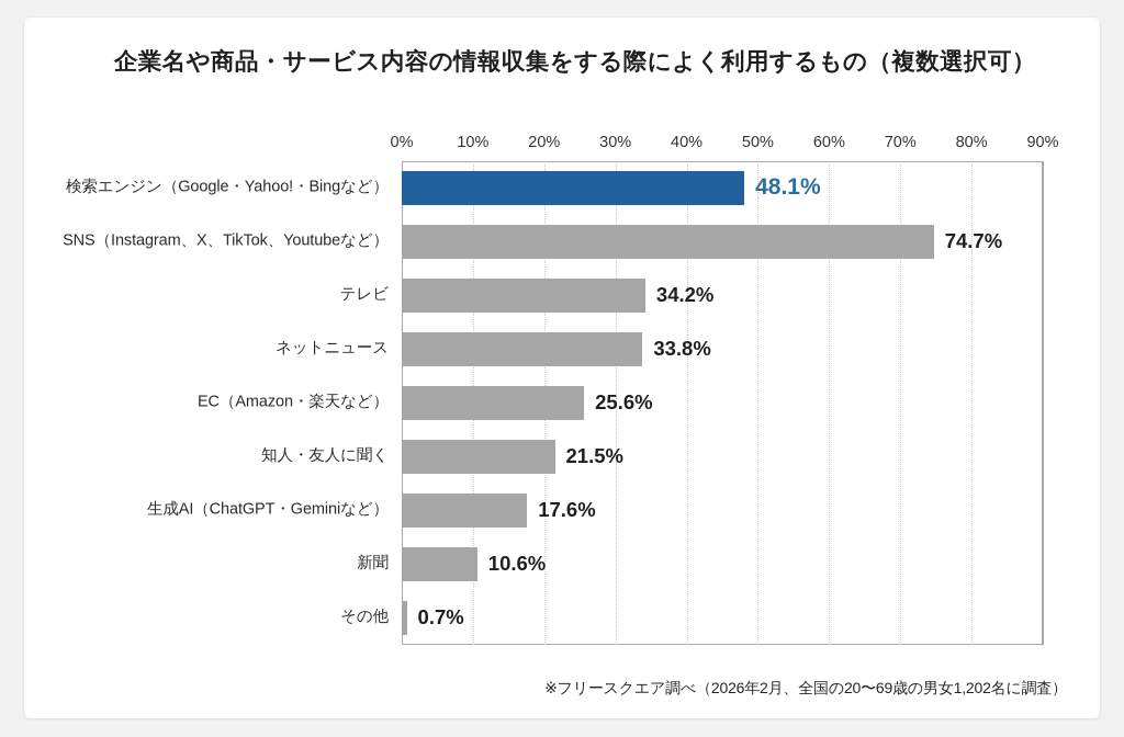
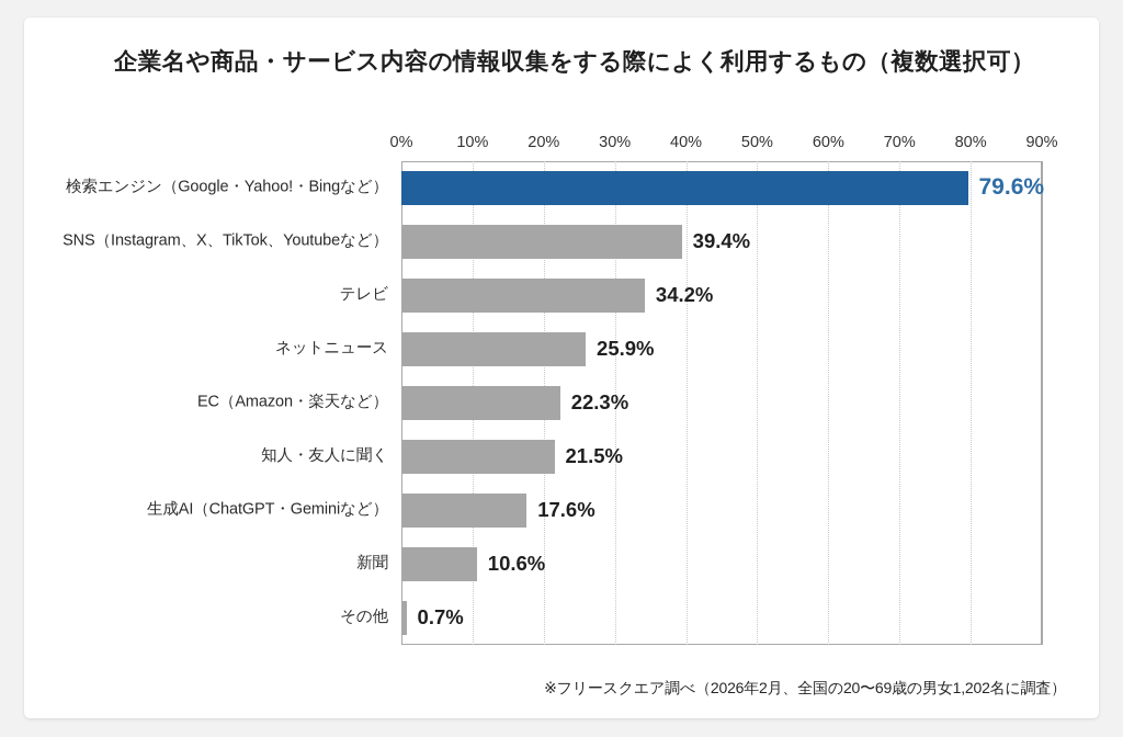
検索エンジン（Google・Yahoo!・Bingなど）: 48.1% -> 79.6%
SNS（Instagram、X、TikTok、Youtubeなど）: 74.7% -> 39.4%
ネットニュース: 33.8% -> 25.9%
EC（Amazon・楽天など）: 25.6% -> 22.3%
